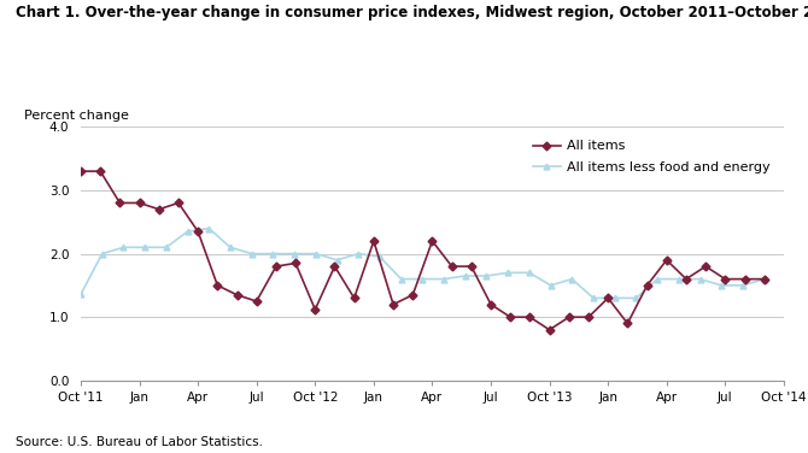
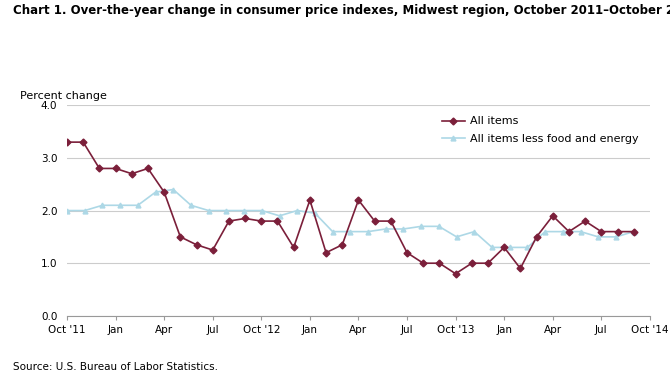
All items less food and energy/Oct '11: 1.36 -> 2.00
All items/Oct '12: 1.12 -> 1.80
